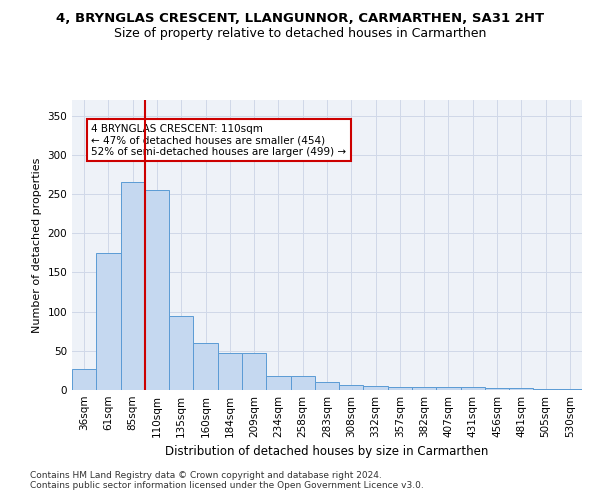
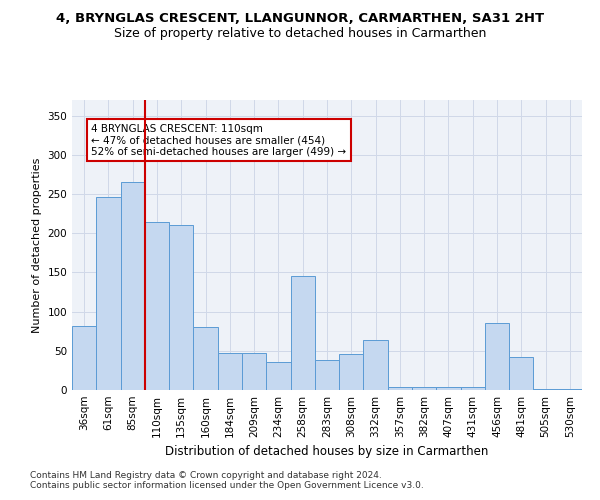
36sqm: 27 -> 82
61sqm: 175 -> 246
110sqm: 255 -> 214
135sqm: 95 -> 210
160sqm: 60 -> 80
234sqm: 18 -> 36
258sqm: 18 -> 146
283sqm: 10 -> 38
308sqm: 7 -> 46
332sqm: 5 -> 64
456sqm: 3 -> 86
481sqm: 2 -> 42
